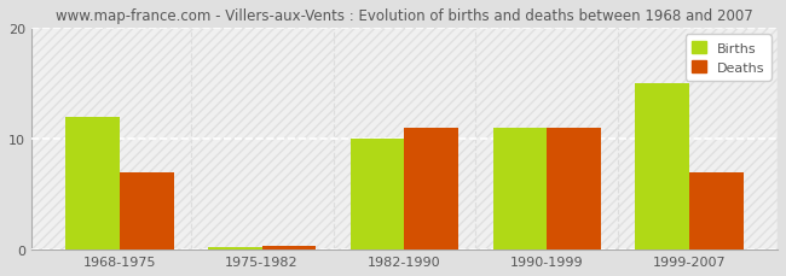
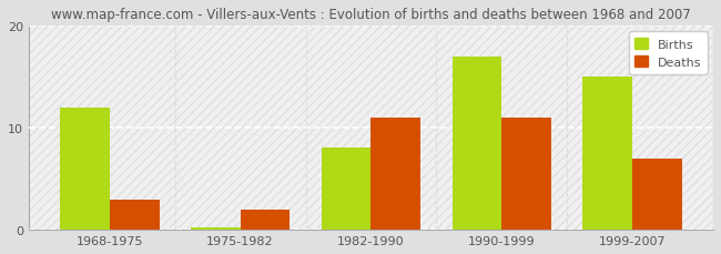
Deaths/1968-1975: 7.0 -> 3.0
Deaths/1975-1982: 0.3 -> 2.0
Births/1982-1990: 10.0 -> 8.0
Births/1990-1999: 11.0 -> 17.0
